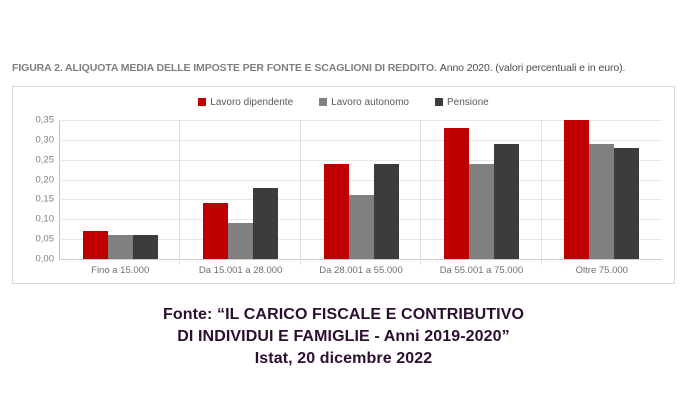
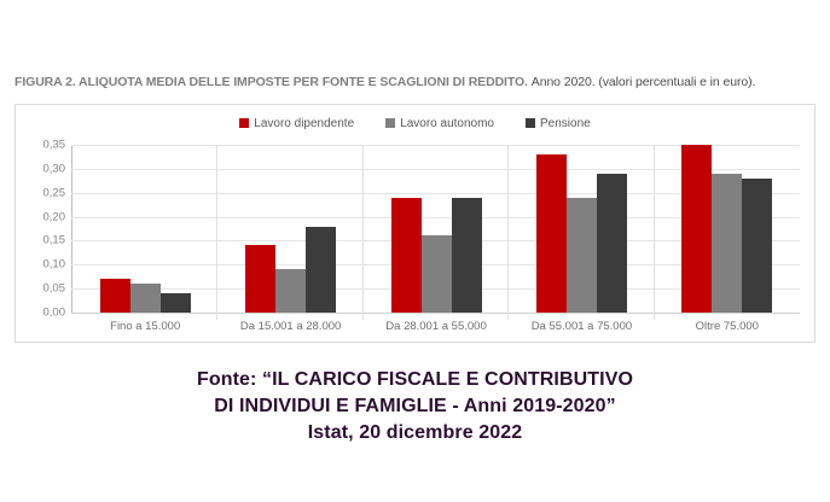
Pensione/Fino a 15.000: 0,06 -> 0,04
